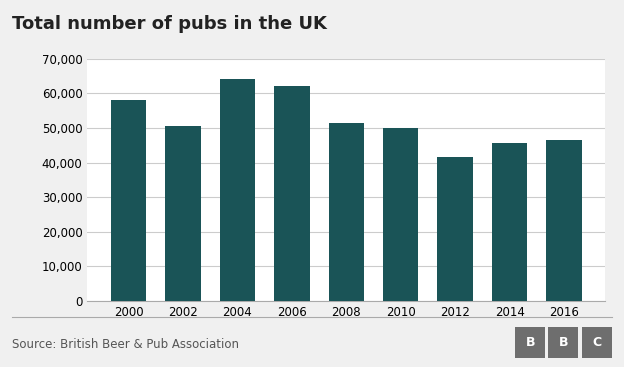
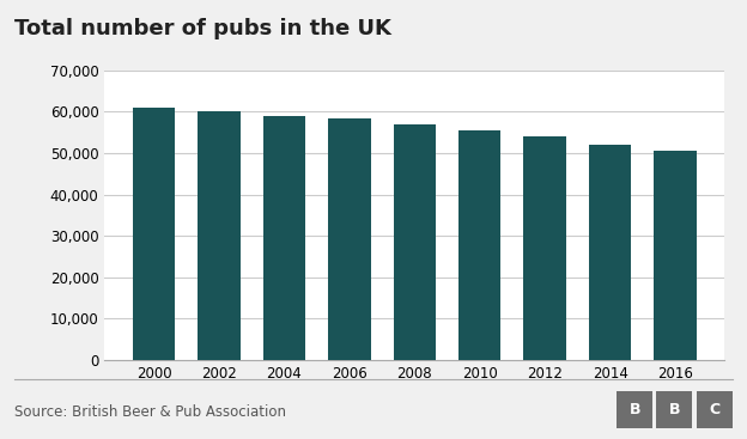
2000: 58,000 -> 61,000
2002: 50,500 -> 60,000
2004: 64,000 -> 59,000
2006: 62,000 -> 58,500
2008: 51,500 -> 57,000
2010: 50,000 -> 55,500
2012: 41,500 -> 54,000
2014: 45,500 -> 52,000
2016: 46,500 -> 50,700
